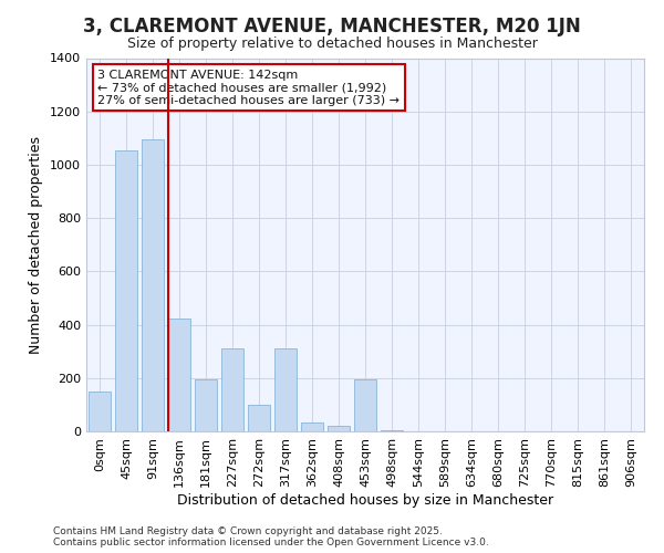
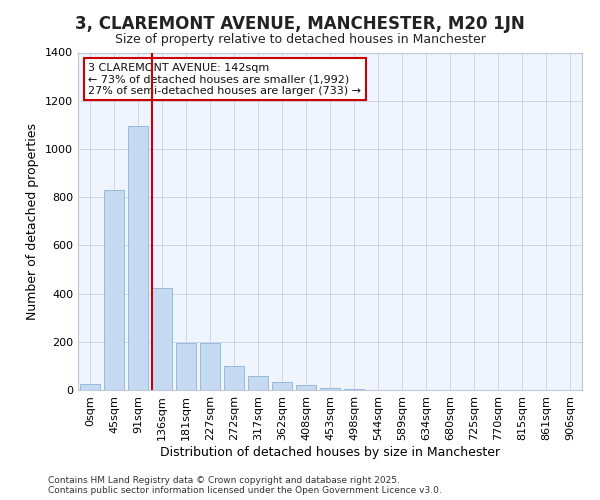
0sqm: 150 -> 25
45sqm: 1055 -> 830
227sqm: 310 -> 195
317sqm: 310 -> 60
453sqm: 195 -> 8
